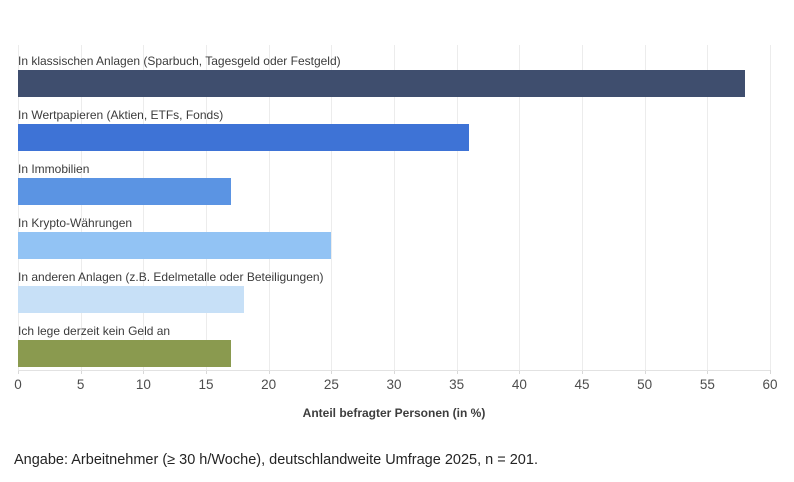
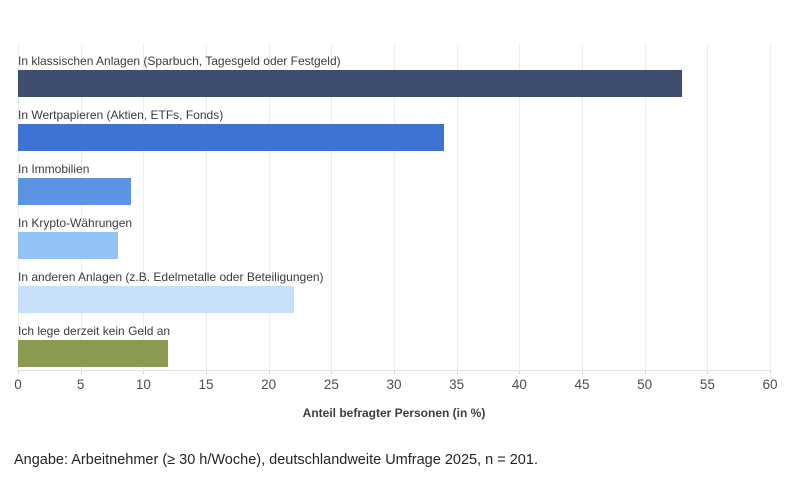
In klassischen Anlagen (Sparbuch, Tagesgeld oder Festgeld): 58 -> 53
In Wertpapieren (Aktien, ETFs, Fonds): 36 -> 34
In Immobilien: 17 -> 9
In Krypto-Währungen: 25 -> 8
In anderen Anlagen (z.B. Edelmetalle oder Beteiligungen): 18 -> 22
Ich lege derzeit kein Geld an: 17 -> 12
